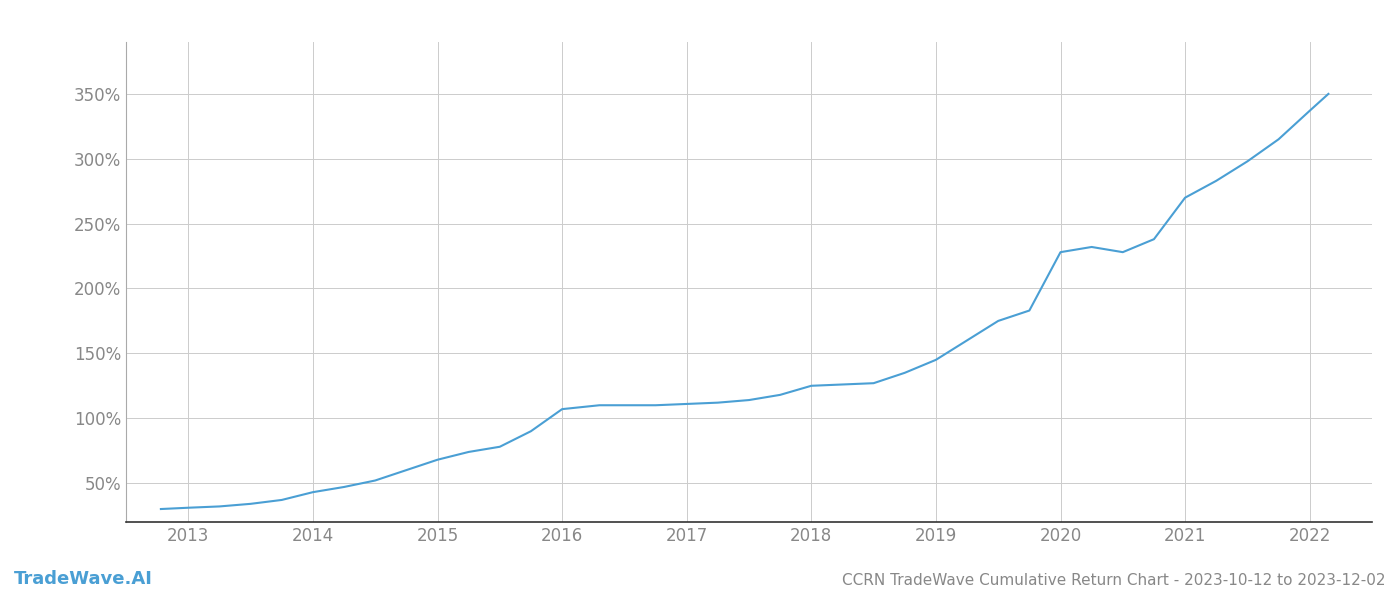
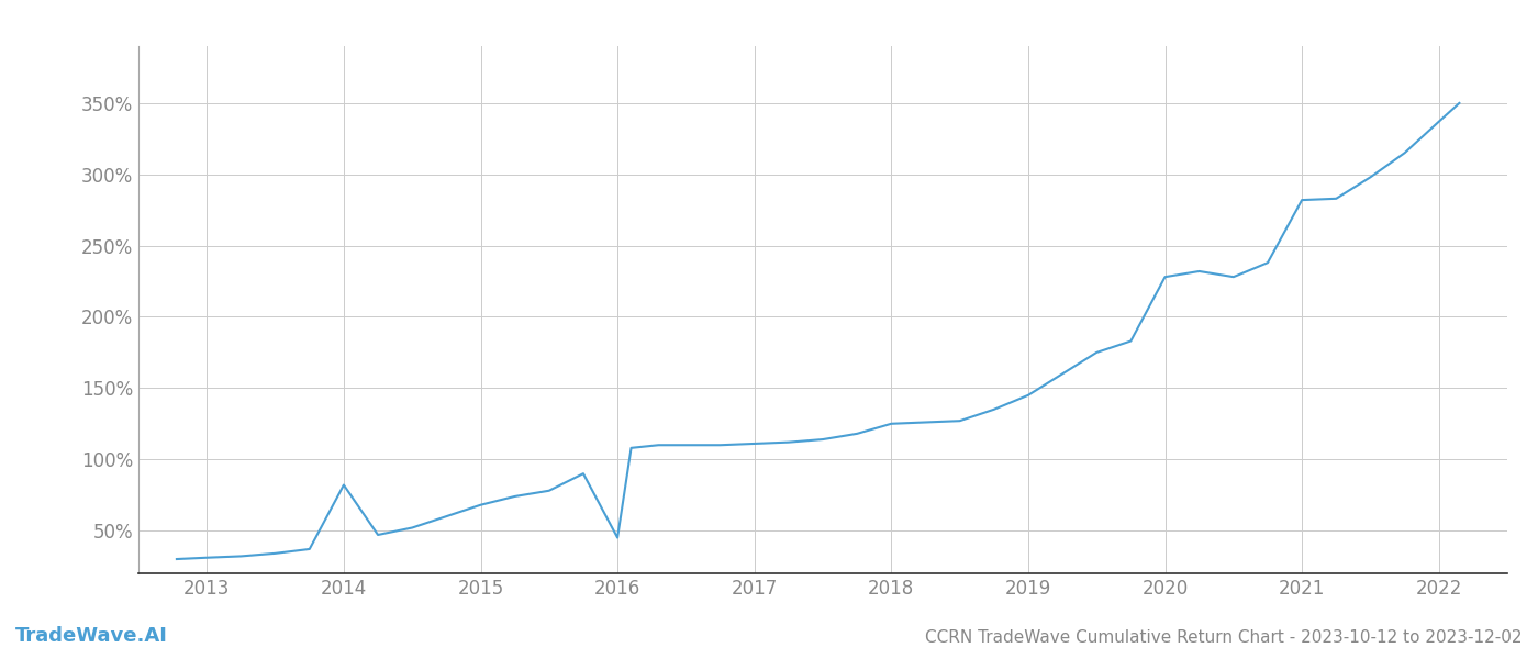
2014: 43% -> 82%
2016: 107% -> 45%
2021: 270% -> 282%
